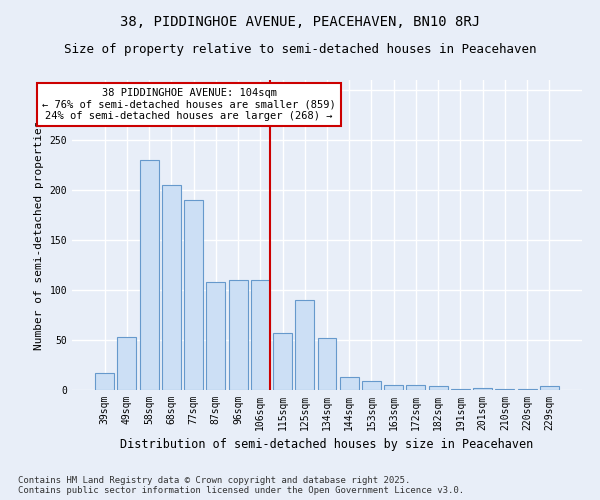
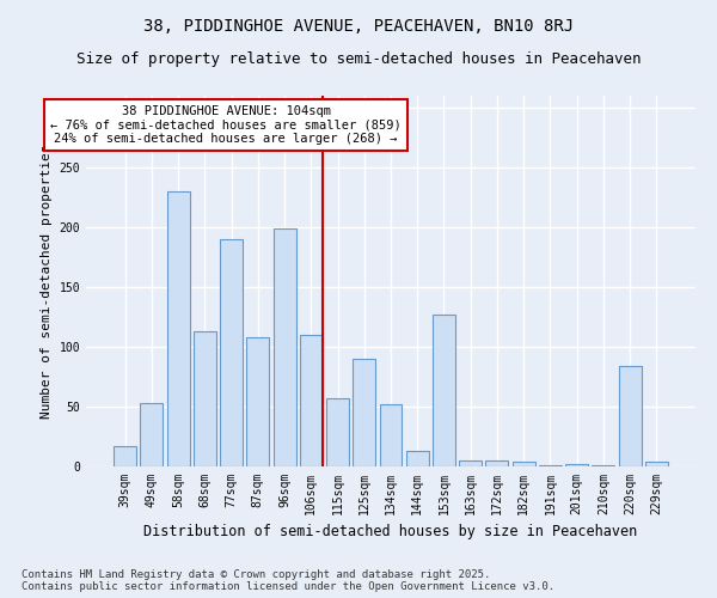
68sqm: 205 -> 113
96sqm: 110 -> 199
153sqm: 9 -> 127
220sqm: 1 -> 84
